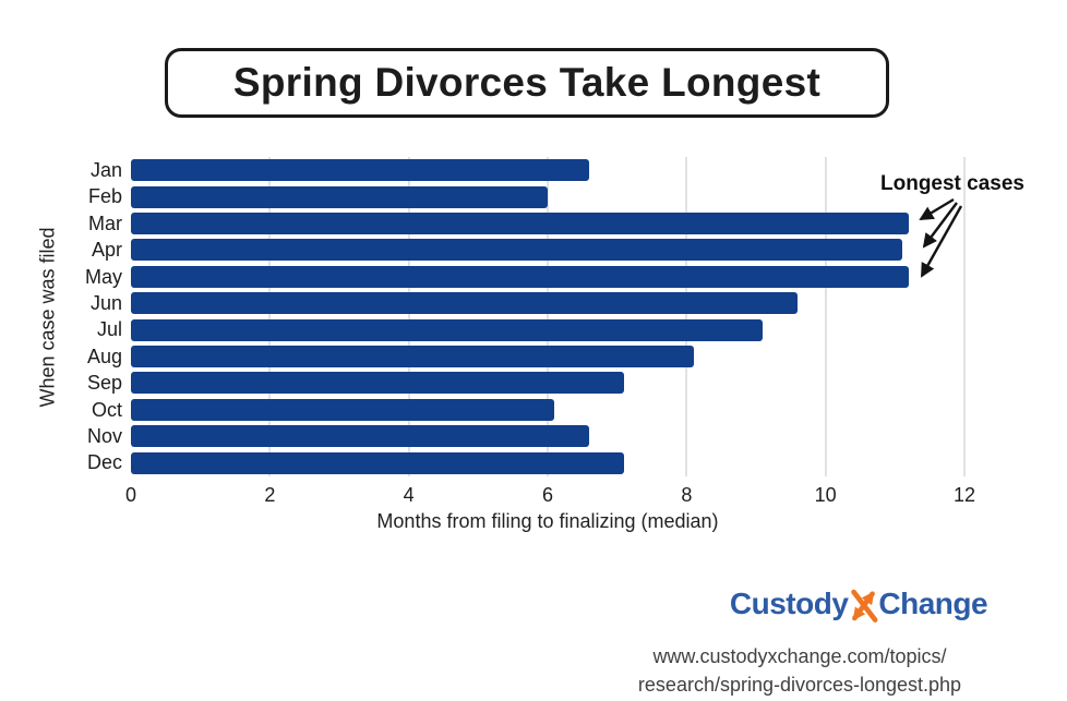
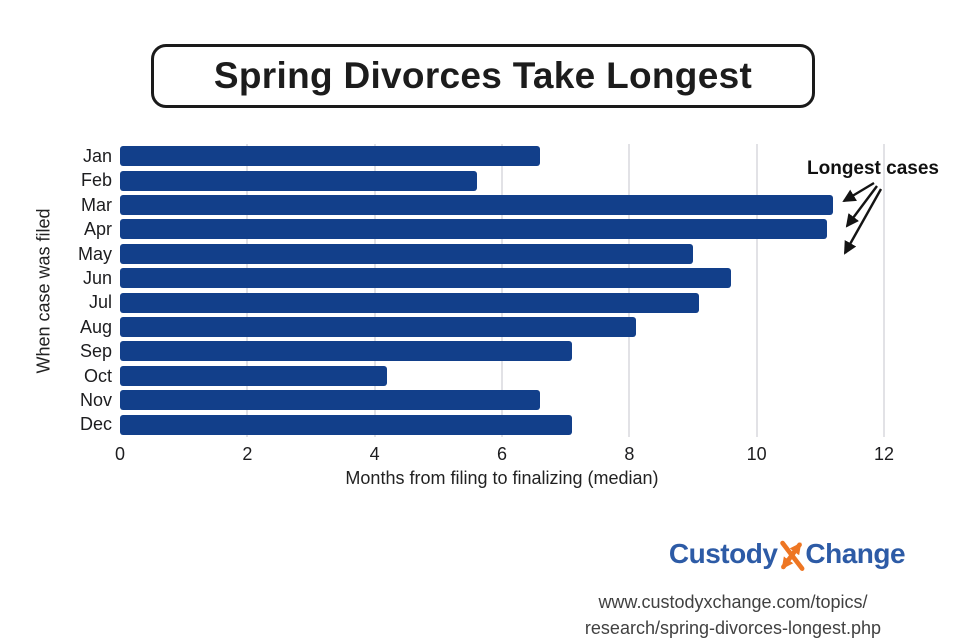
Feb: 6.0 -> 5.6
May: 11.2 -> 9.0
Oct: 6.1 -> 4.2
